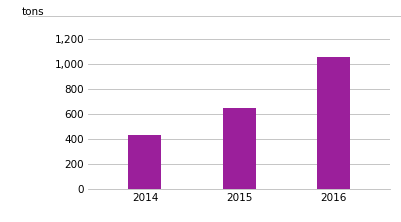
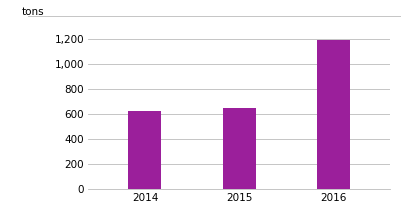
2014: 430 -> 620
2016: 1,060 -> 1,190
